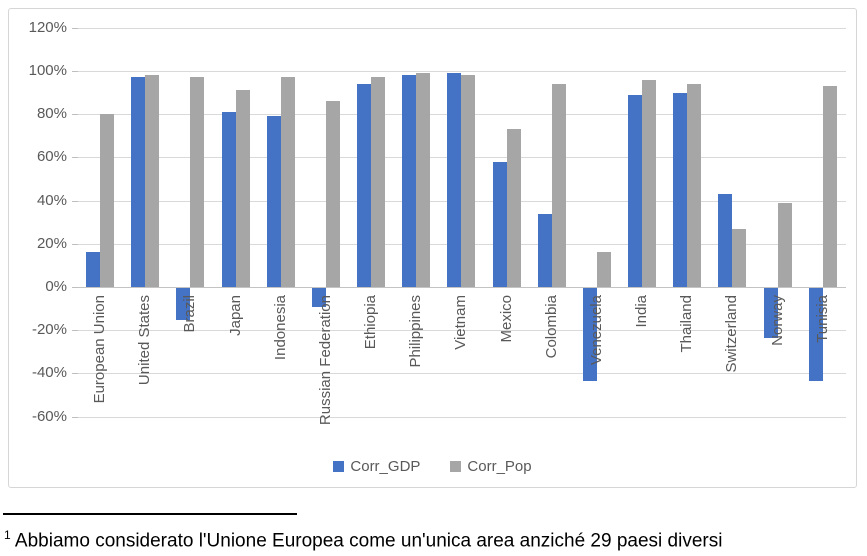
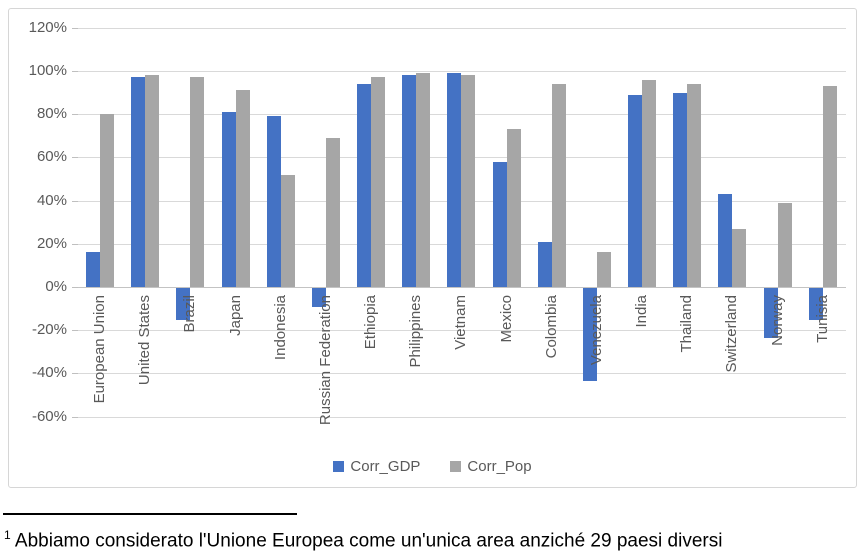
Corr_Pop/Indonesia: 97% -> 52%
Corr_Pop/Russian Federation: 86% -> 69%
Corr_GDP/Colombia: 34% -> 21%
Corr_GDP/Tunisia: -43% -> -15%
